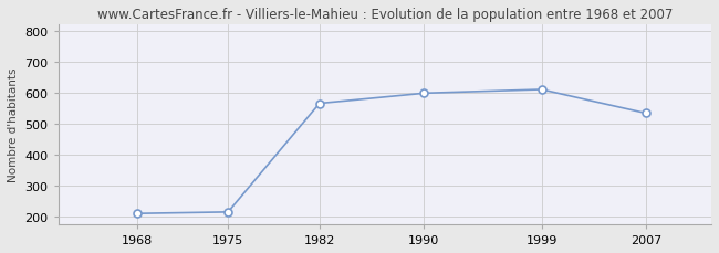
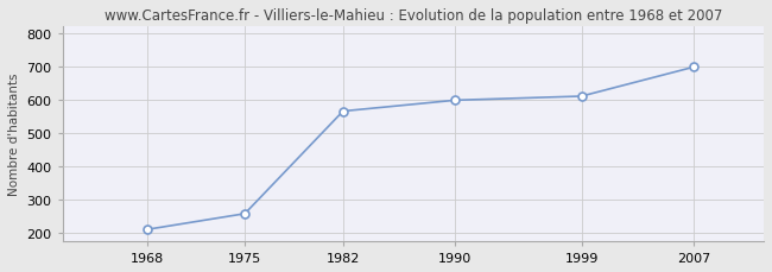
1975: 215 -> 258
2007: 535 -> 700
